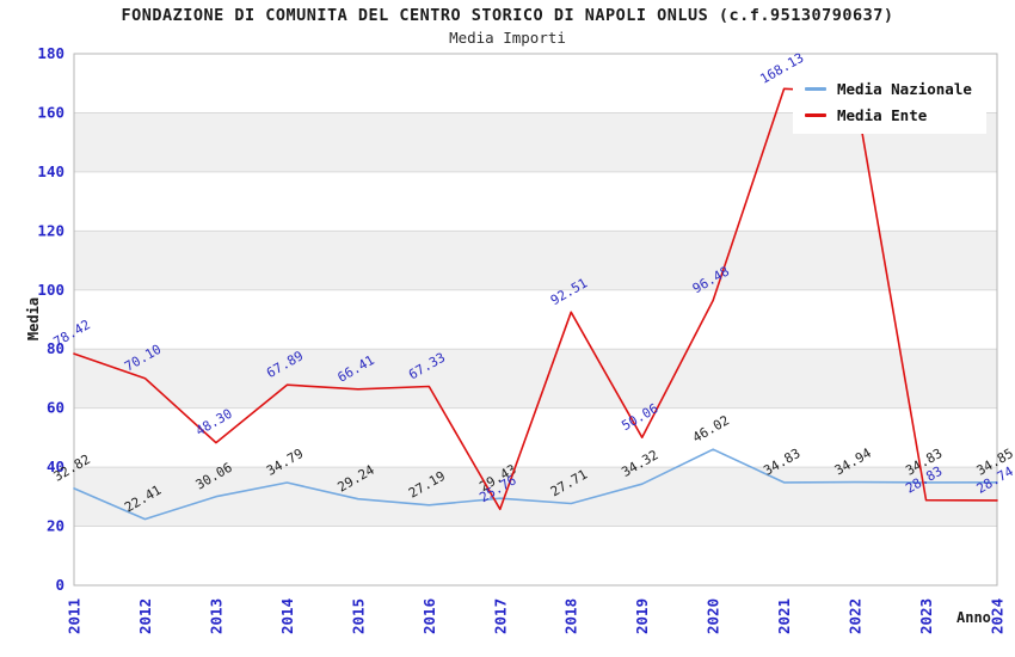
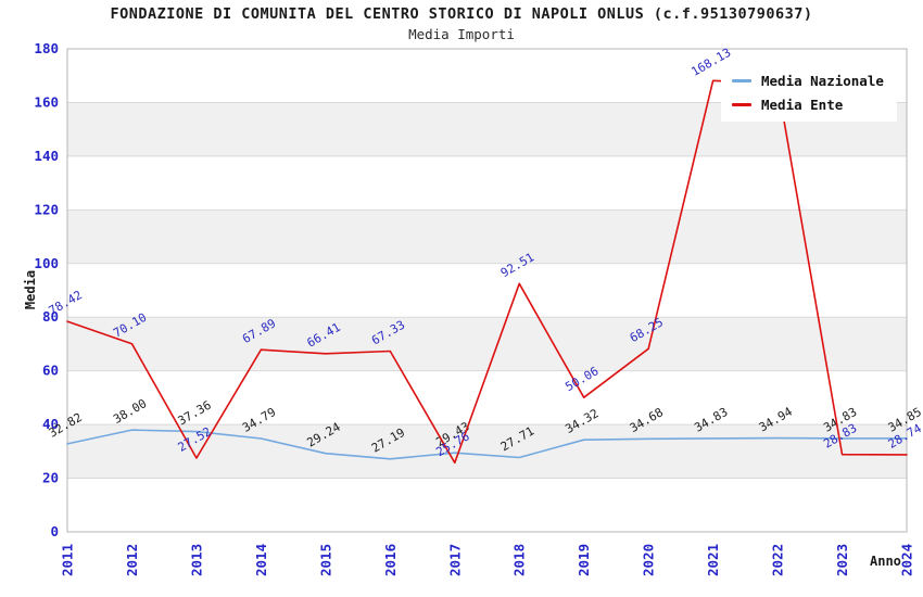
Media Nazionale/2012: 22.41 -> 38.00
Media Nazionale/2013: 30.06 -> 37.36
Media Ente/2013: 48.30 -> 27.52
Media Nazionale/2020: 46.02 -> 34.68
Media Ente/2020: 96.48 -> 68.25
